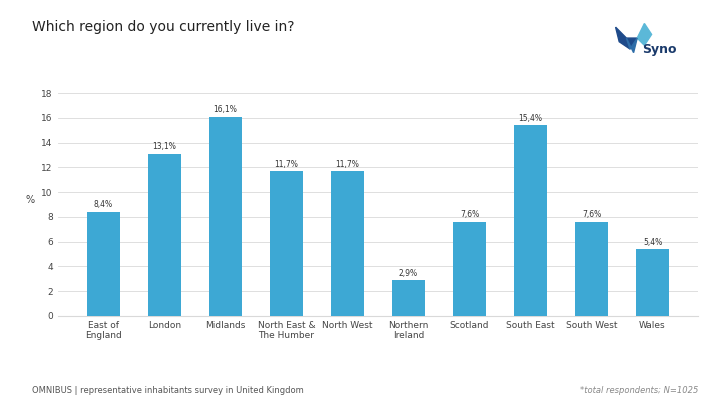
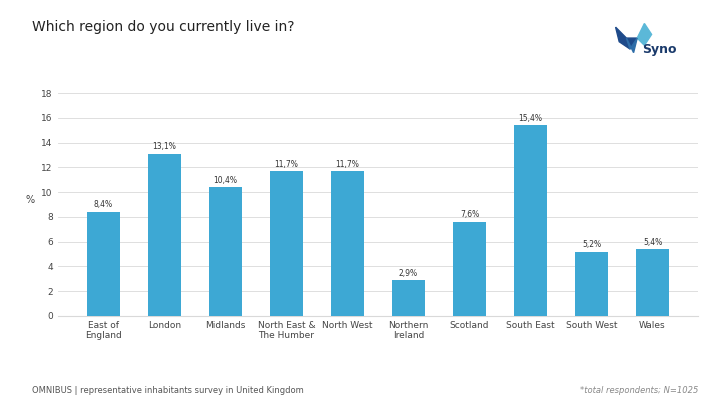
Midlands: 16,1% -> 10,4%
South West: 7,6% -> 5,2%
